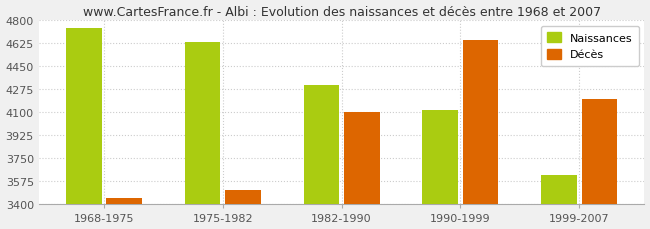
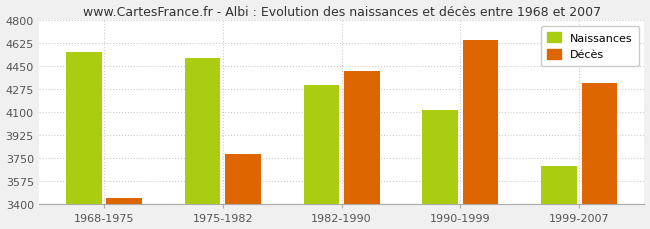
Naissances/1968-1975: 4740 -> 4560
Naissances/1975-1982: 4630 -> 4510
Décès/1975-1982: 3510 -> 3780
Décès/1982-1990: 4100 -> 4410
Naissances/1999-2007: 3620 -> 3690
Décès/1999-2007: 4200 -> 4320
